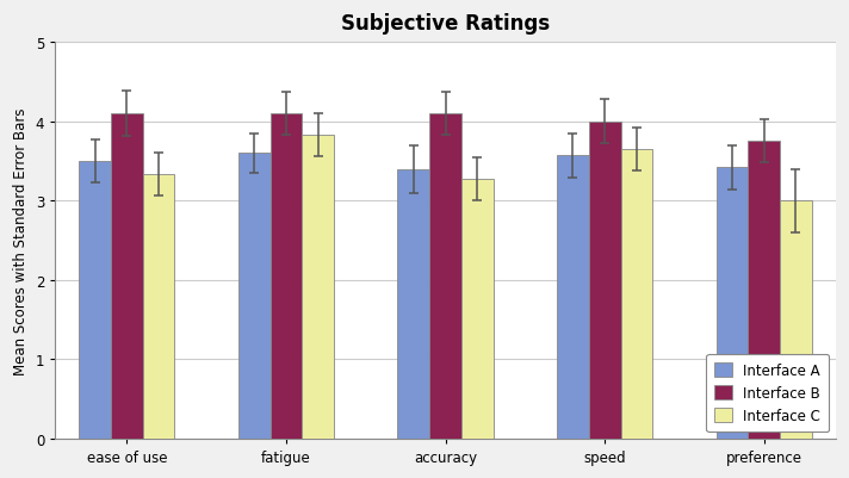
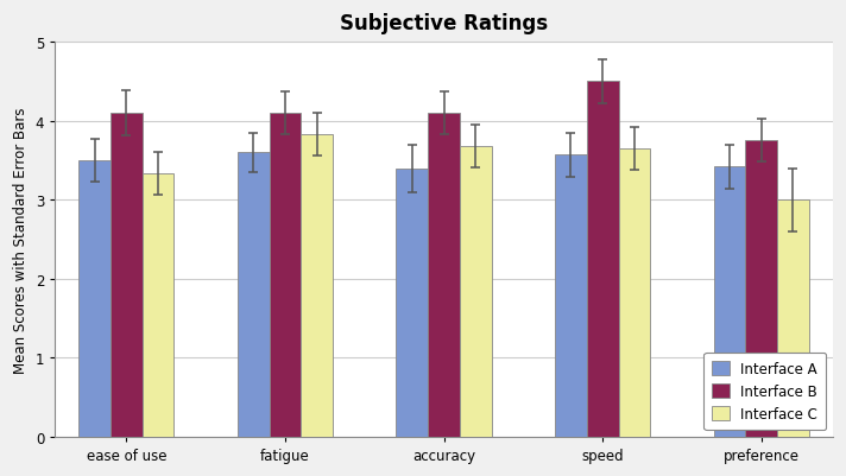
Interface C/accuracy: 3.27 -> 3.68
Interface B/speed: 4.00 -> 4.50
